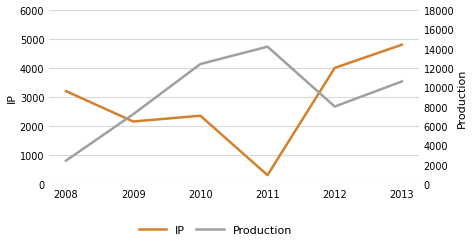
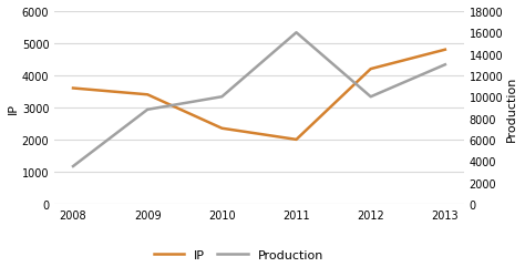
IP/2008: 3200 -> 3600
Production/2008: 2400 -> 3500
IP/2009: 2150 -> 3400
Production/2009: 7200 -> 8800
Production/2010: 12400 -> 10000
IP/2011: 300 -> 2000
Production/2011: 14200 -> 16000
IP/2012: 4000 -> 4200
Production/2012: 8000 -> 10000
Production/2013: 10600 -> 13000
